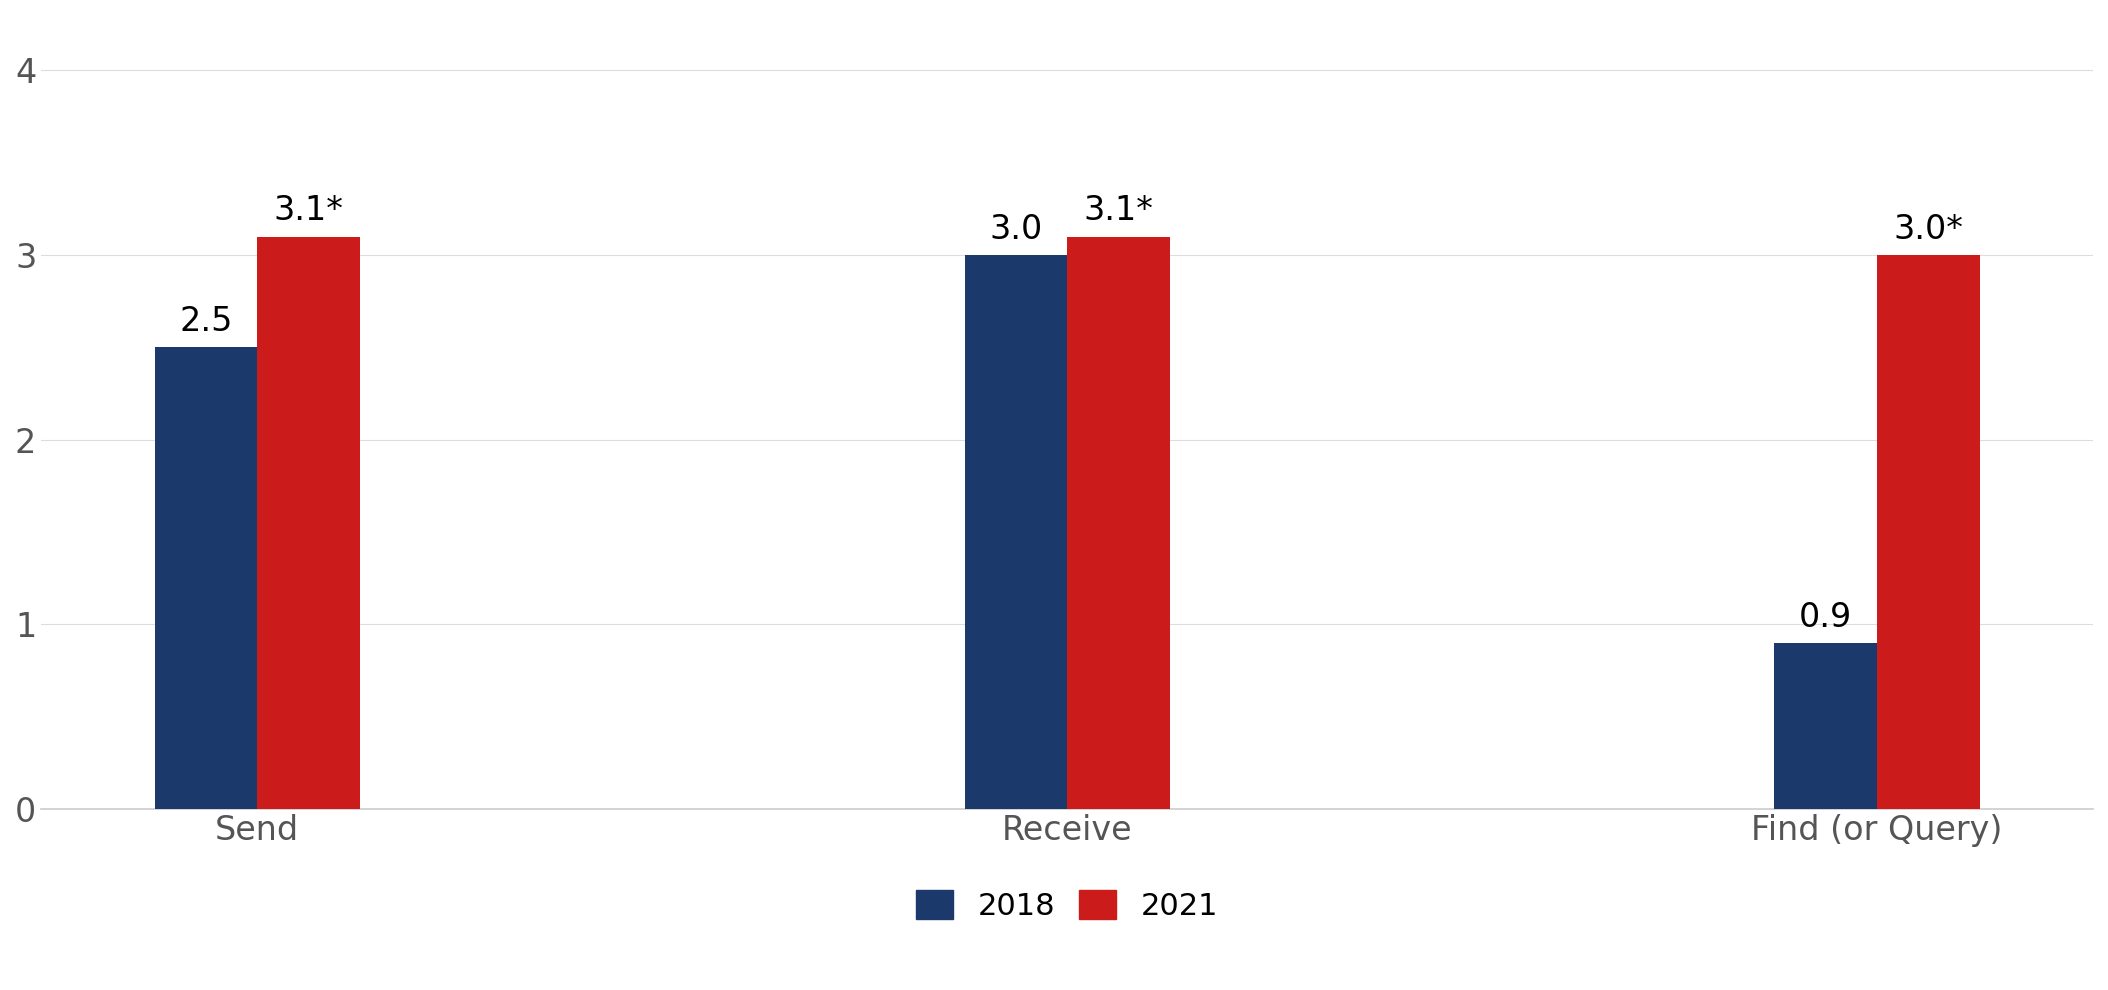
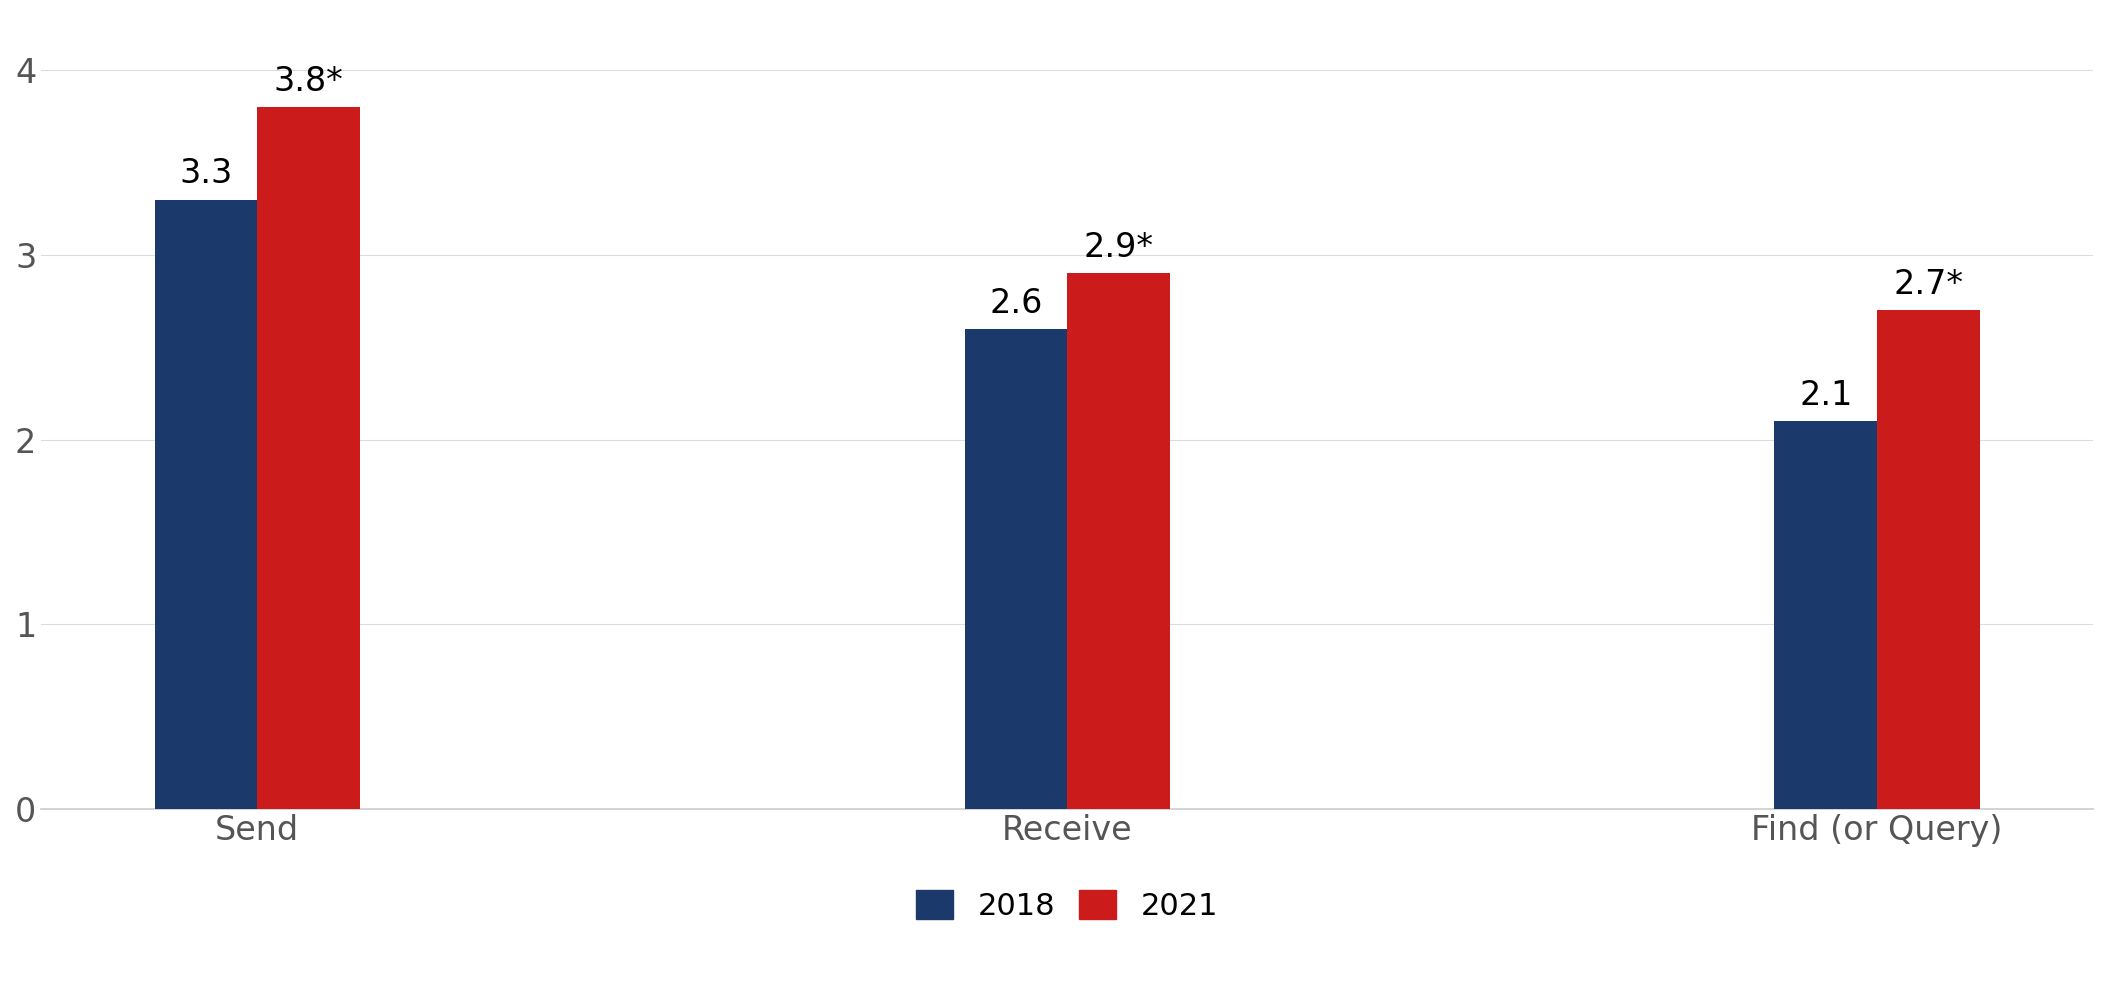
2018/Send: 2.5 -> 3.3
2021/Send: 3.1* -> 3.8*
2018/Receive: 3.0 -> 2.6
2021/Receive: 3.1* -> 2.9*
2018/Find (or Query): 0.9 -> 2.1
2021/Find (or Query): 3.0* -> 2.7*
